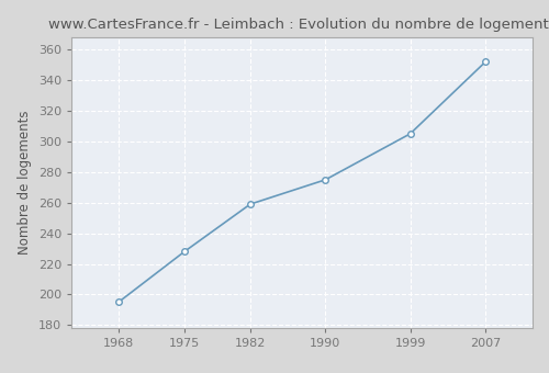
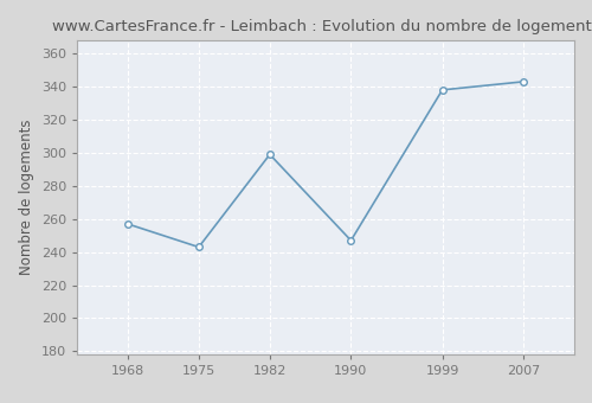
1968: 195 -> 257
1975: 228 -> 243
1982: 259 -> 299
1990: 275 -> 247
1999: 305 -> 338
2007: 352 -> 343
